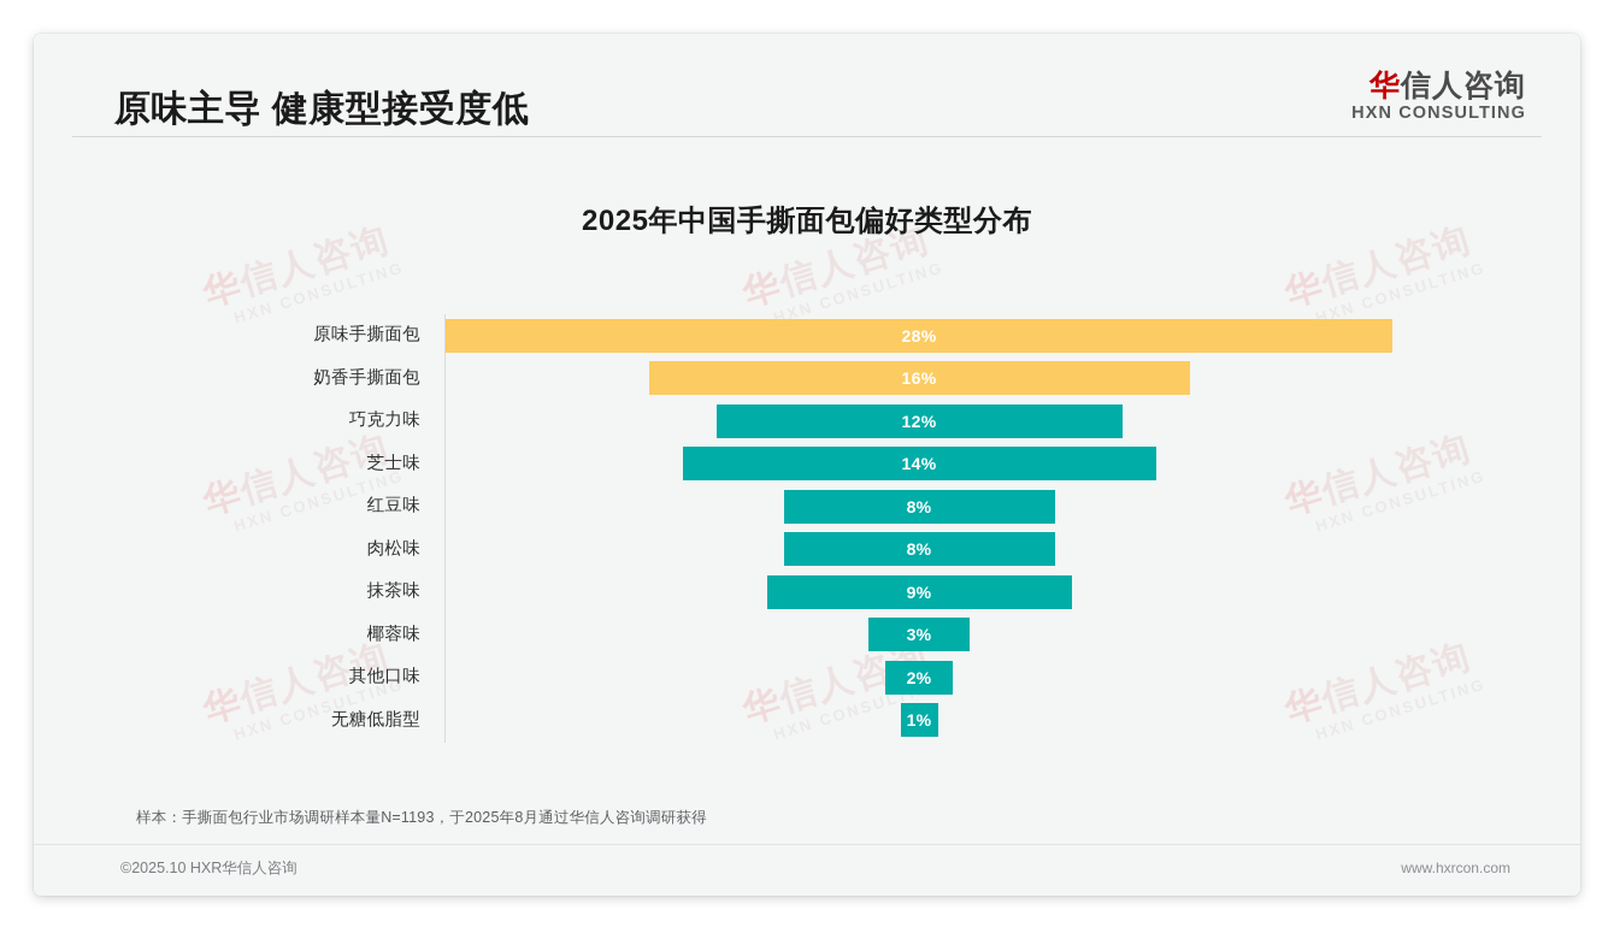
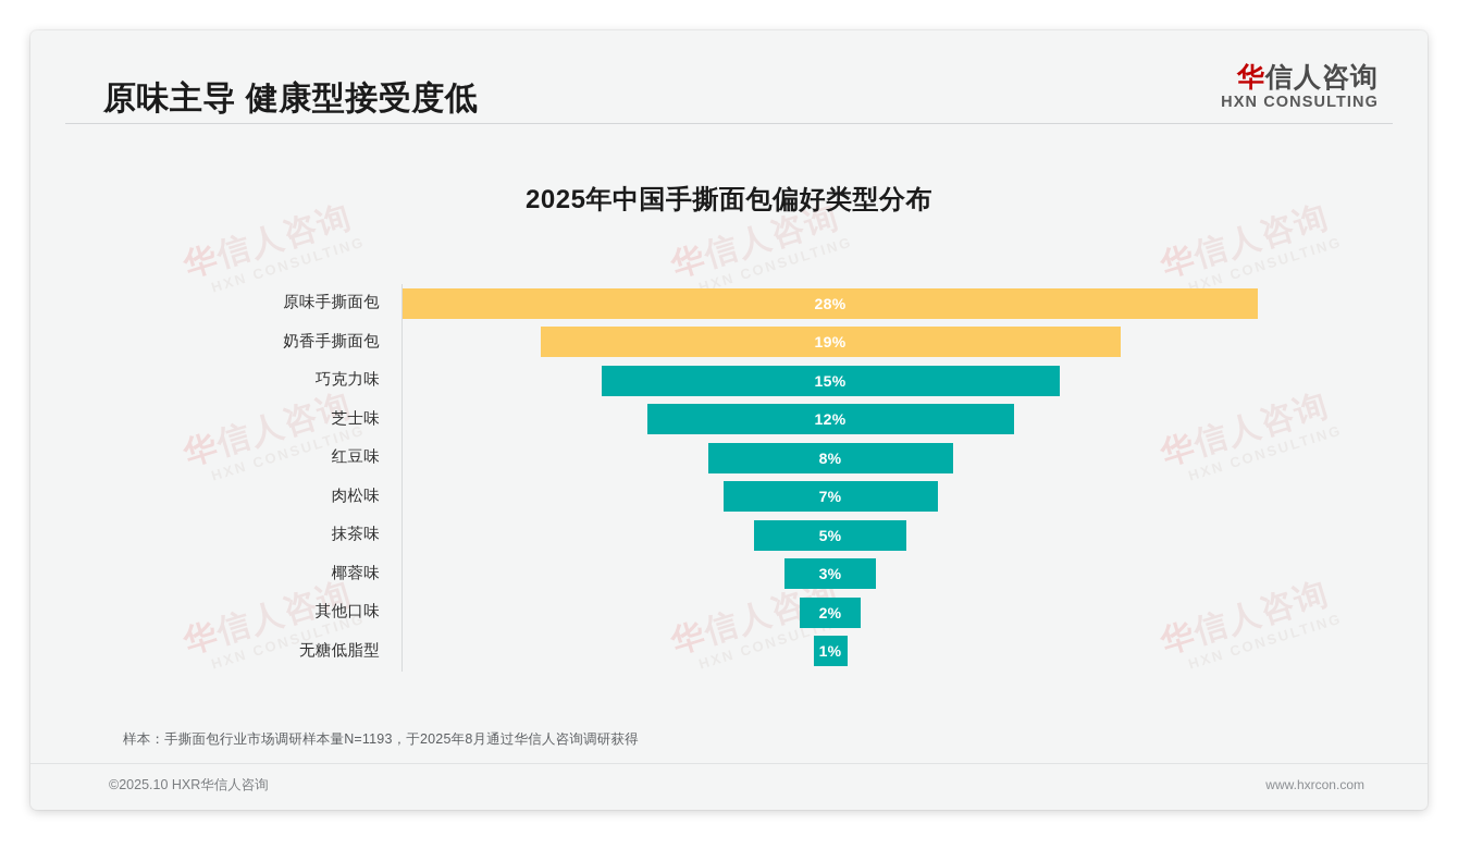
奶香手撕面包: 16% -> 19%
巧克力味: 12% -> 15%
芝士味: 14% -> 12%
肉松味: 8% -> 7%
抹茶味: 9% -> 5%
